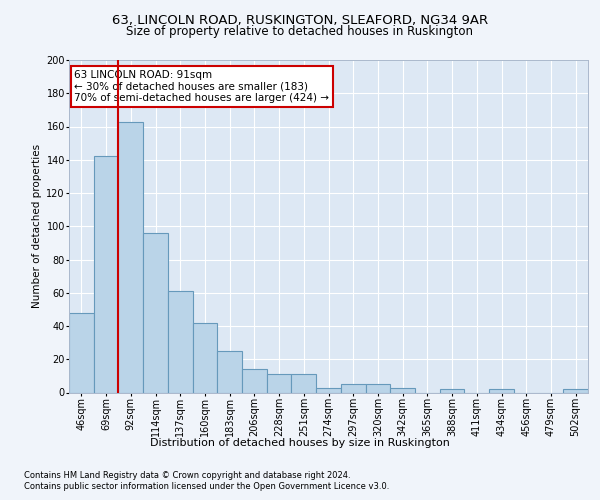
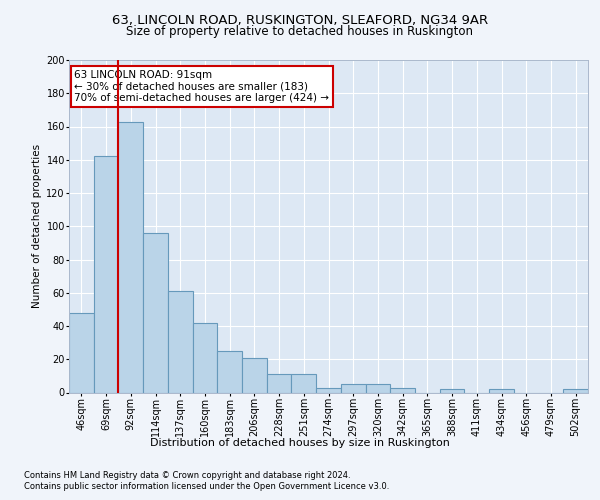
206sqm: 14 -> 21
